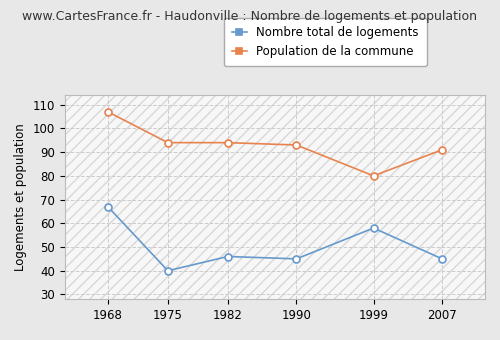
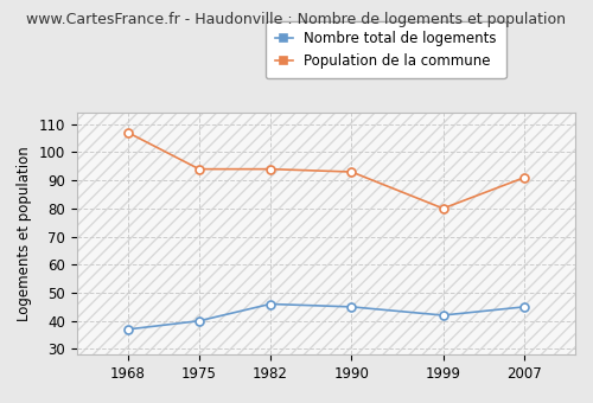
Nombre total de logements/1968: 67 -> 37
Nombre total de logements/1999: 58 -> 42
